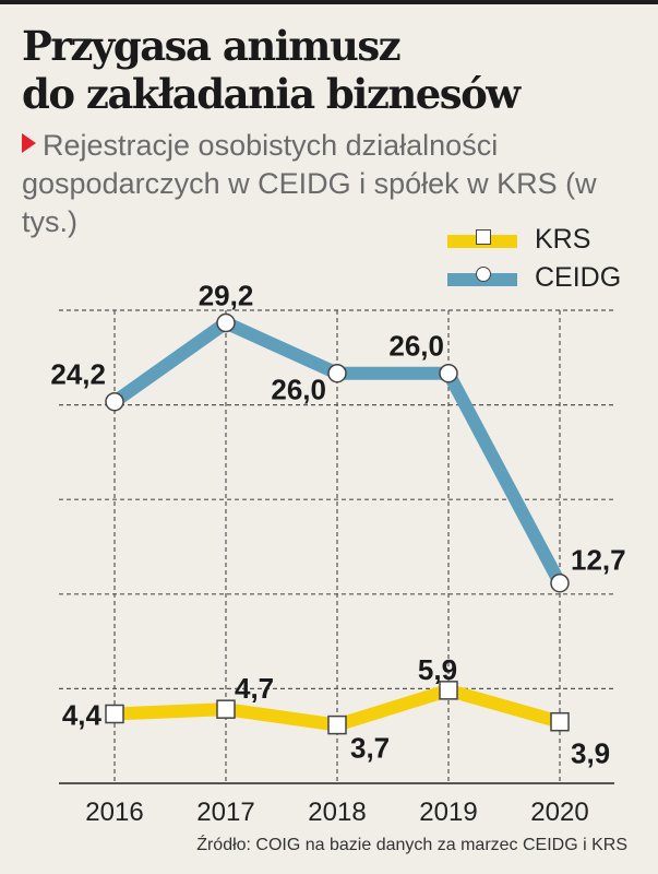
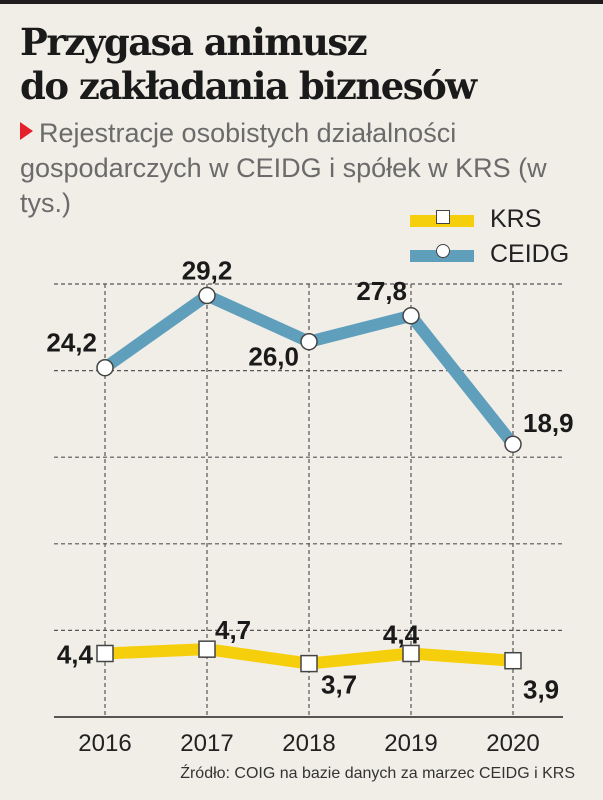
KRS/2019: 5,9 -> 4,4
CEIDG/2019: 26,0 -> 27,8
CEIDG/2020: 12,7 -> 18,9
